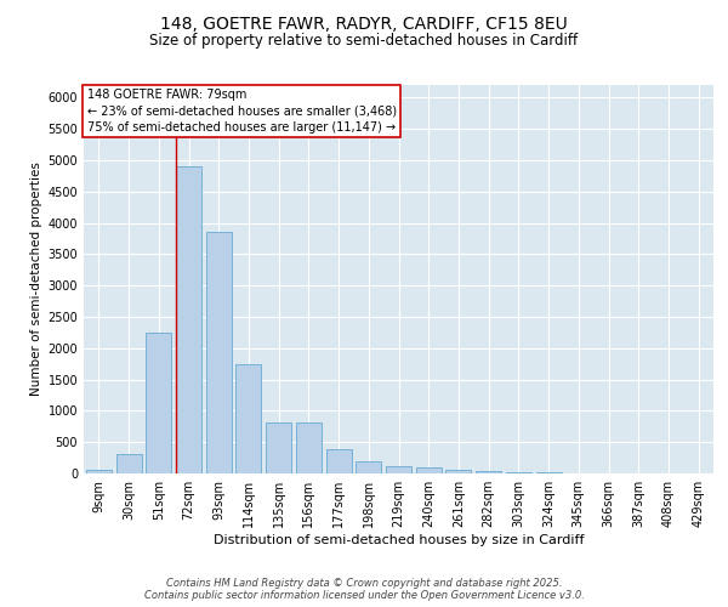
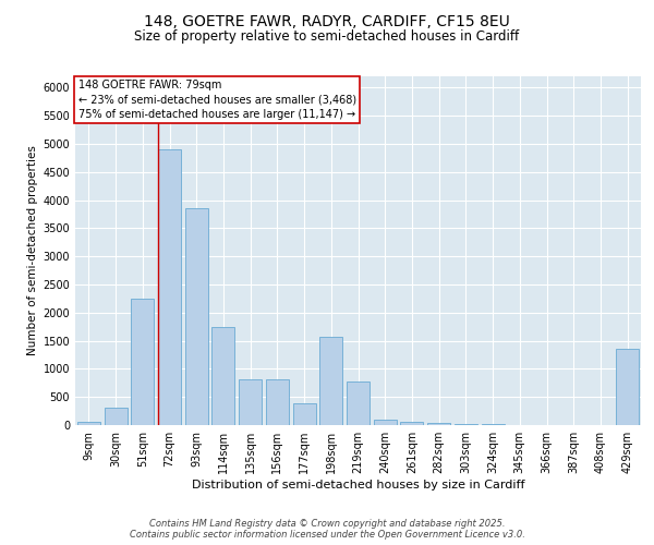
198sqm: 200 -> 1560
219sqm: 120 -> 780
429sqm: 0 -> 1360
